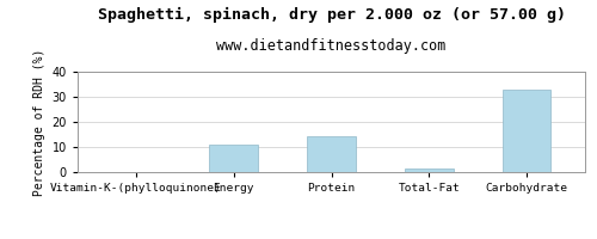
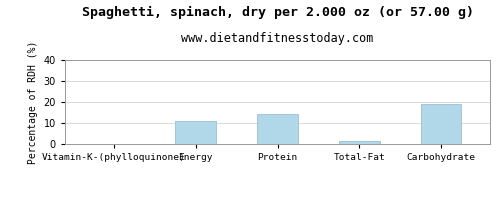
Carbohydrate: 33.0 -> 19.0
